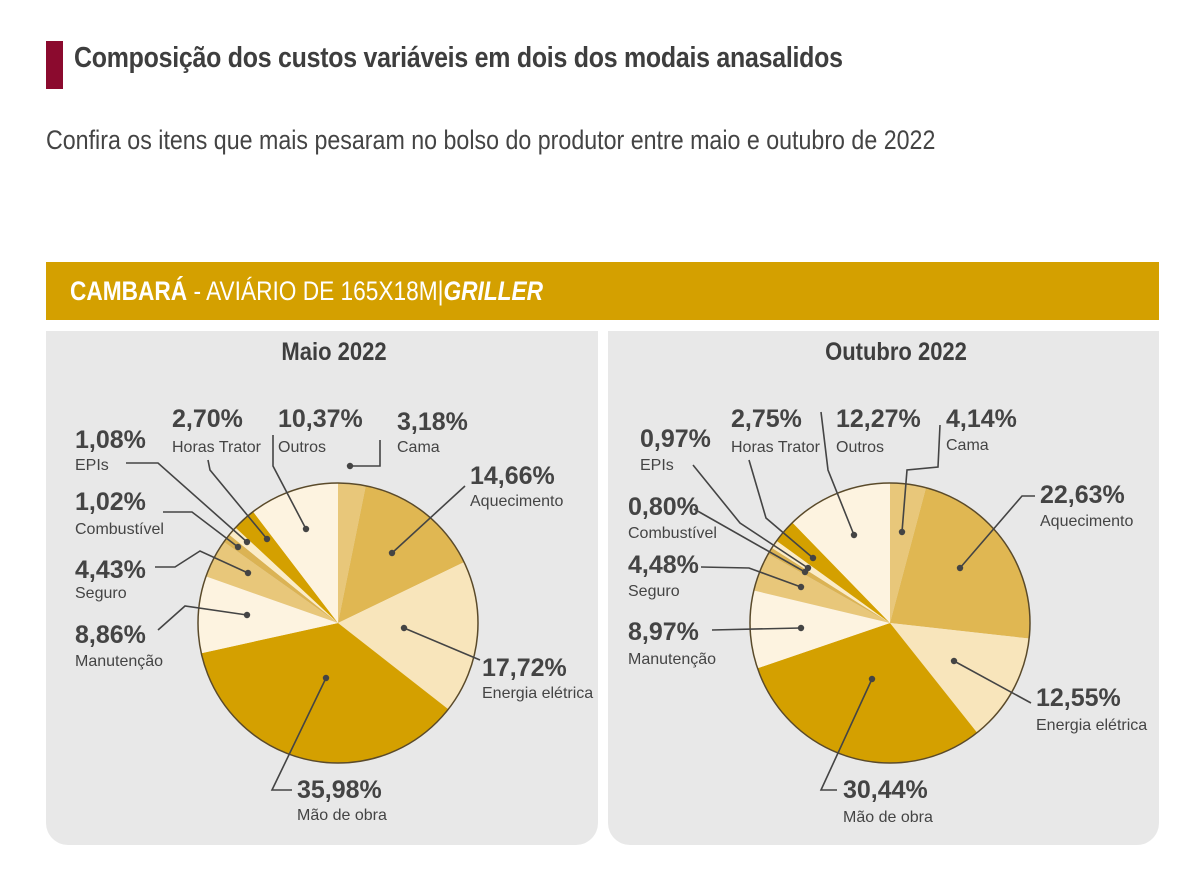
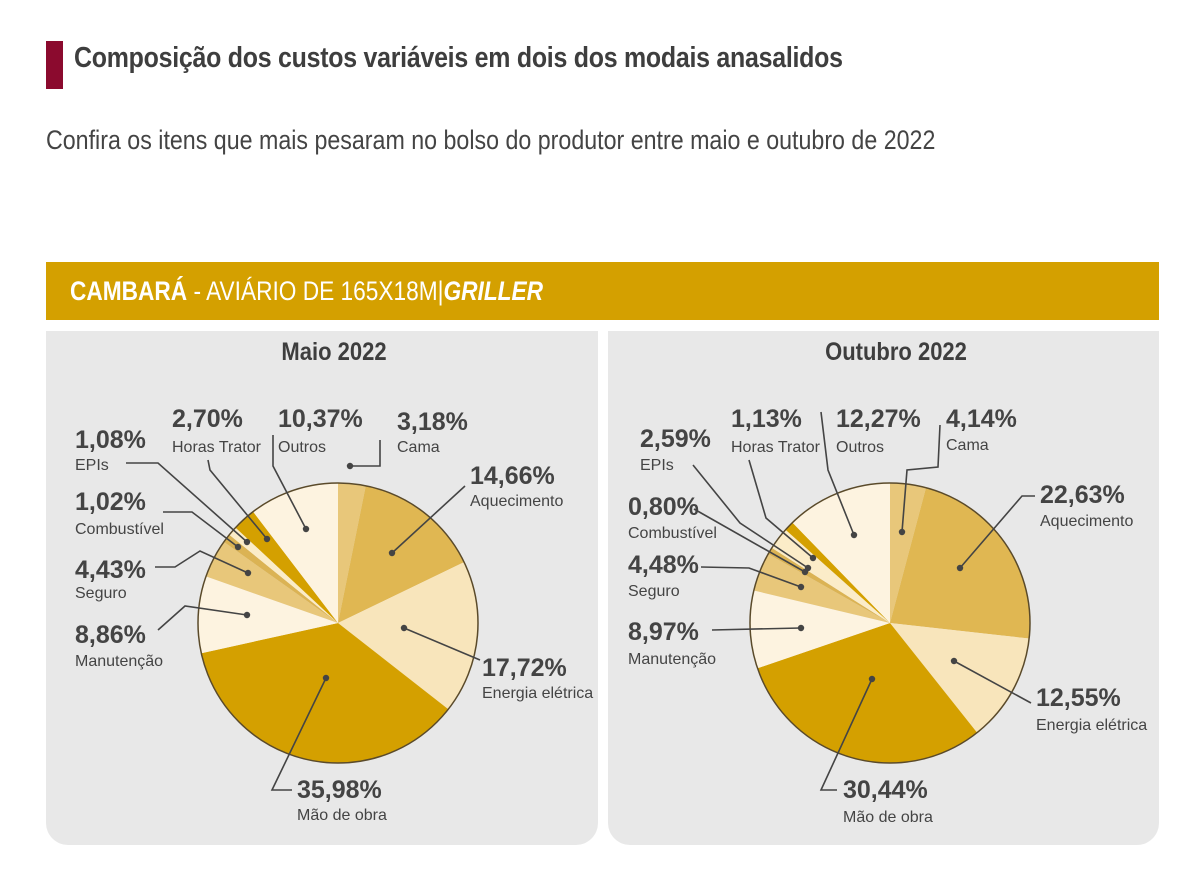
Outubro 2022/EPIs: 0,97% -> 2,59%
Outubro 2022/Horas Trator: 2,75% -> 1,13%
